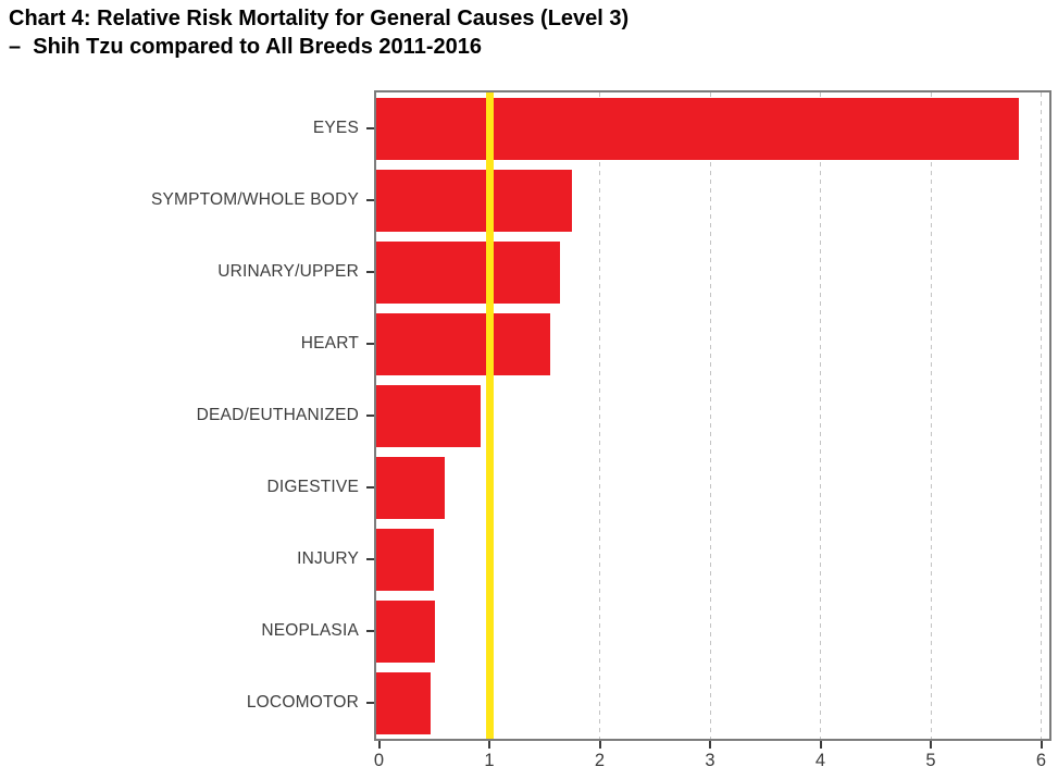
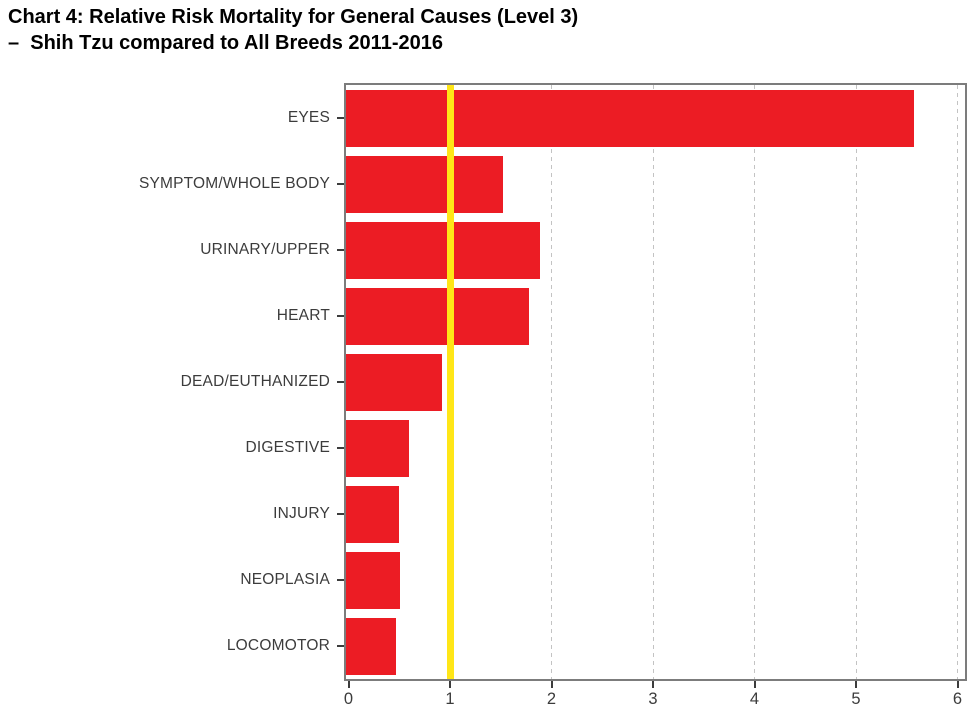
EYES: 5.80 -> 5.57
SYMPTOM/WHOLE BODY: 1.75 -> 1.52
URINARY/UPPER: 1.64 -> 1.89
HEART: 1.55 -> 1.78
